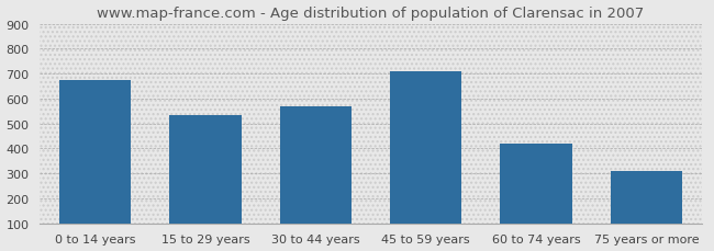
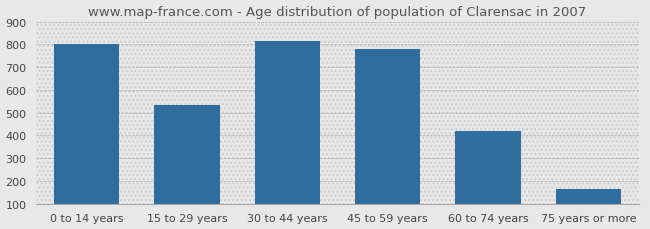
0 to 14 years: 675 -> 800
30 to 44 years: 570 -> 815
45 to 59 years: 710 -> 780
75 years or more: 310 -> 165
